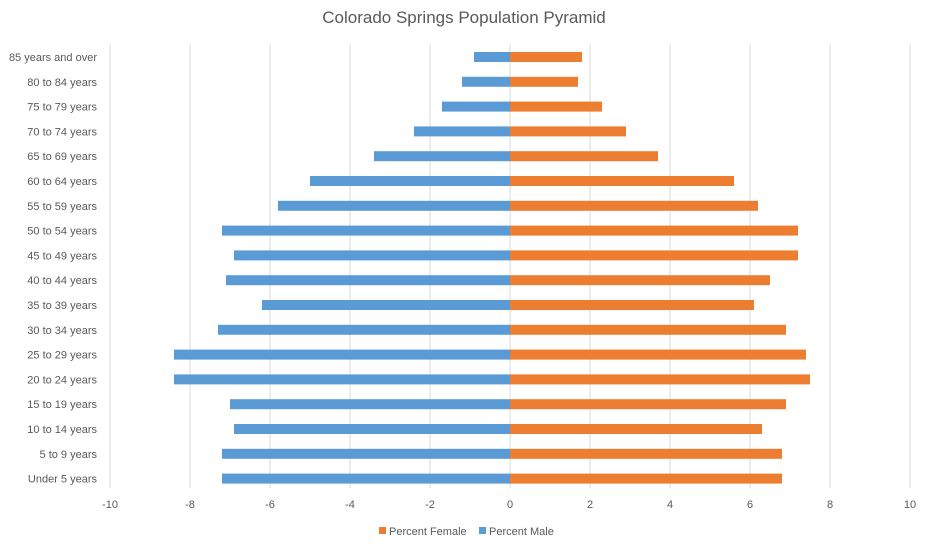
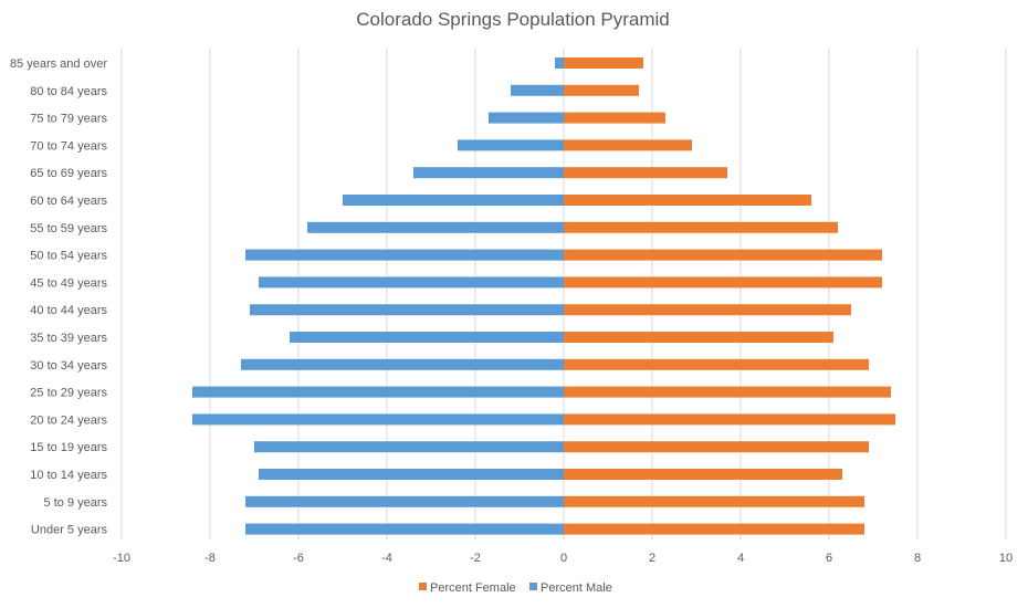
Percent Male/85 years and over: -0.9 -> -0.2
